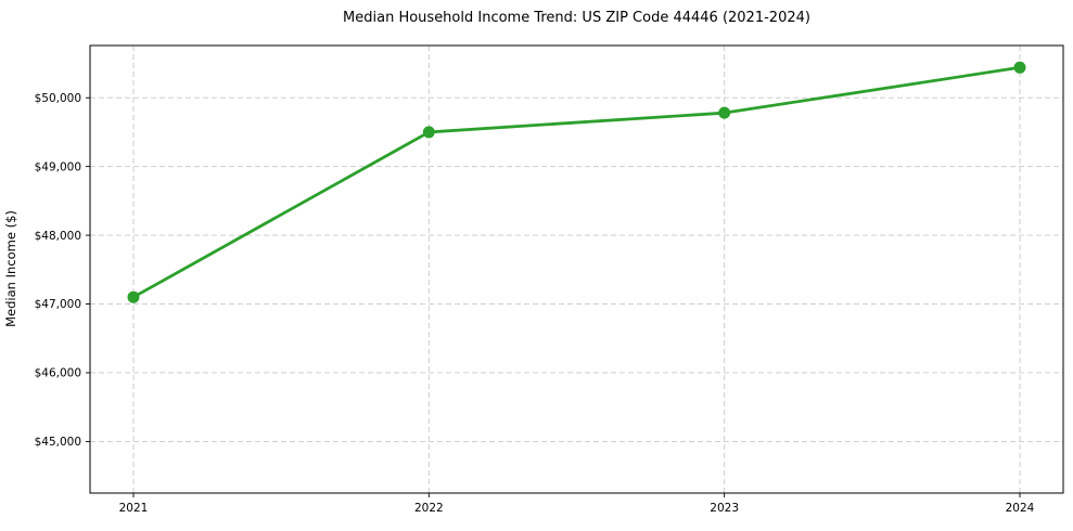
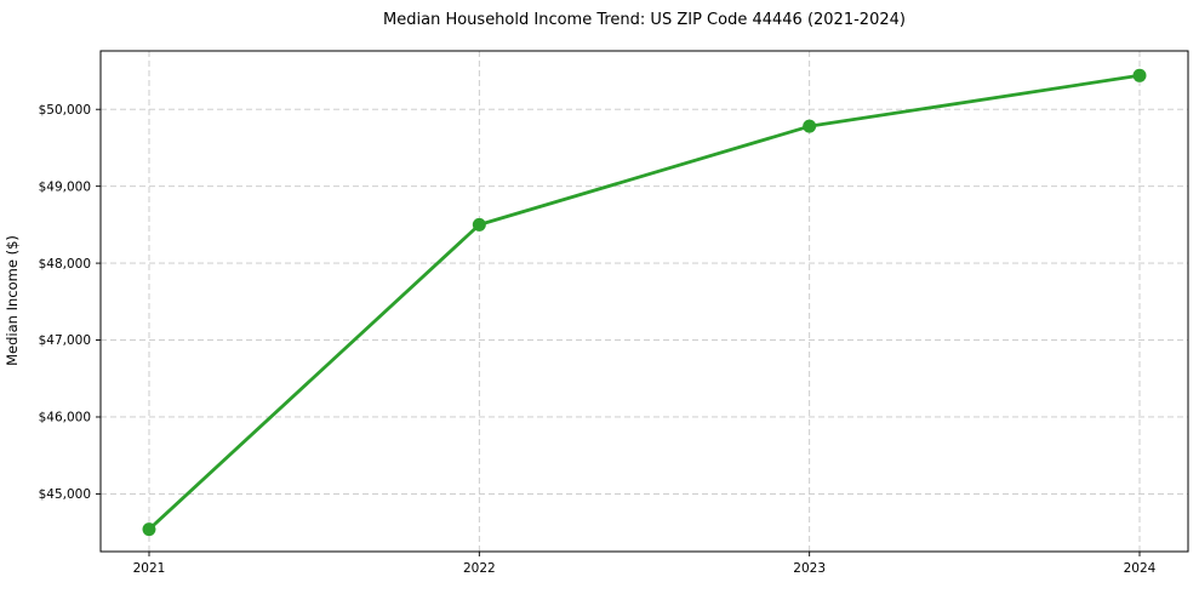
2021: $47100 -> $44500
2022: $49500 -> $48500
